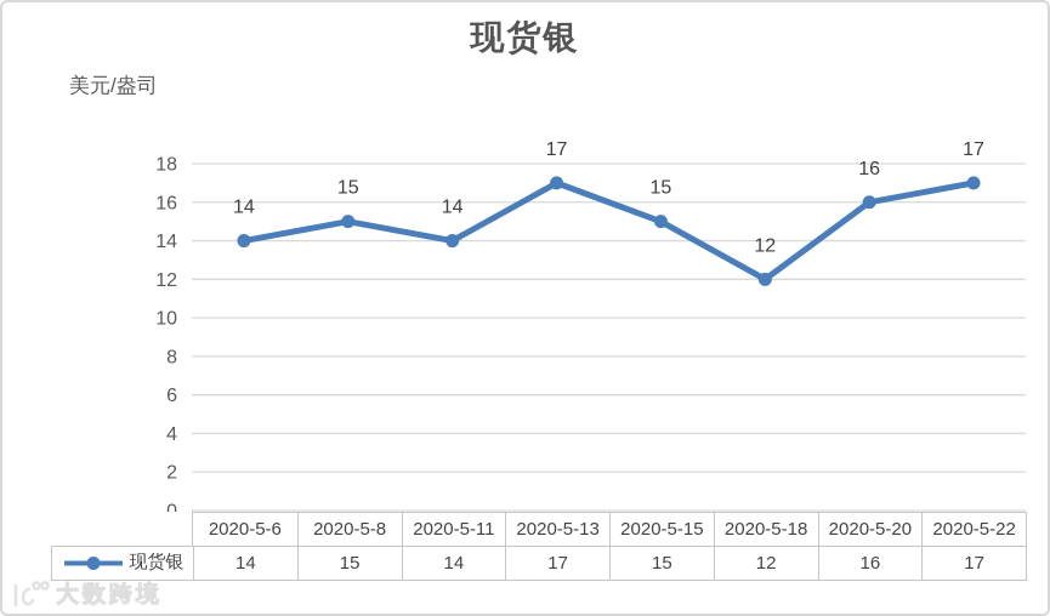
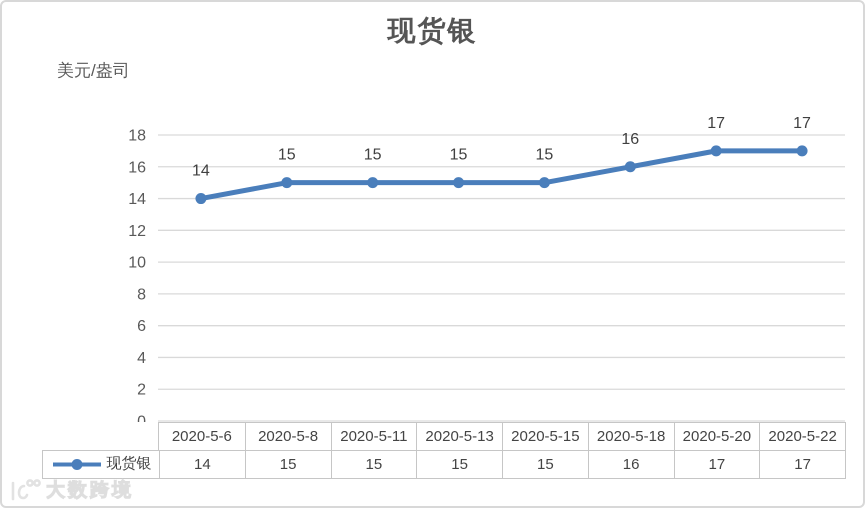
2020-5-11: 14 -> 15
2020-5-13: 17 -> 15
2020-5-18: 12 -> 16
2020-5-20: 16 -> 17
